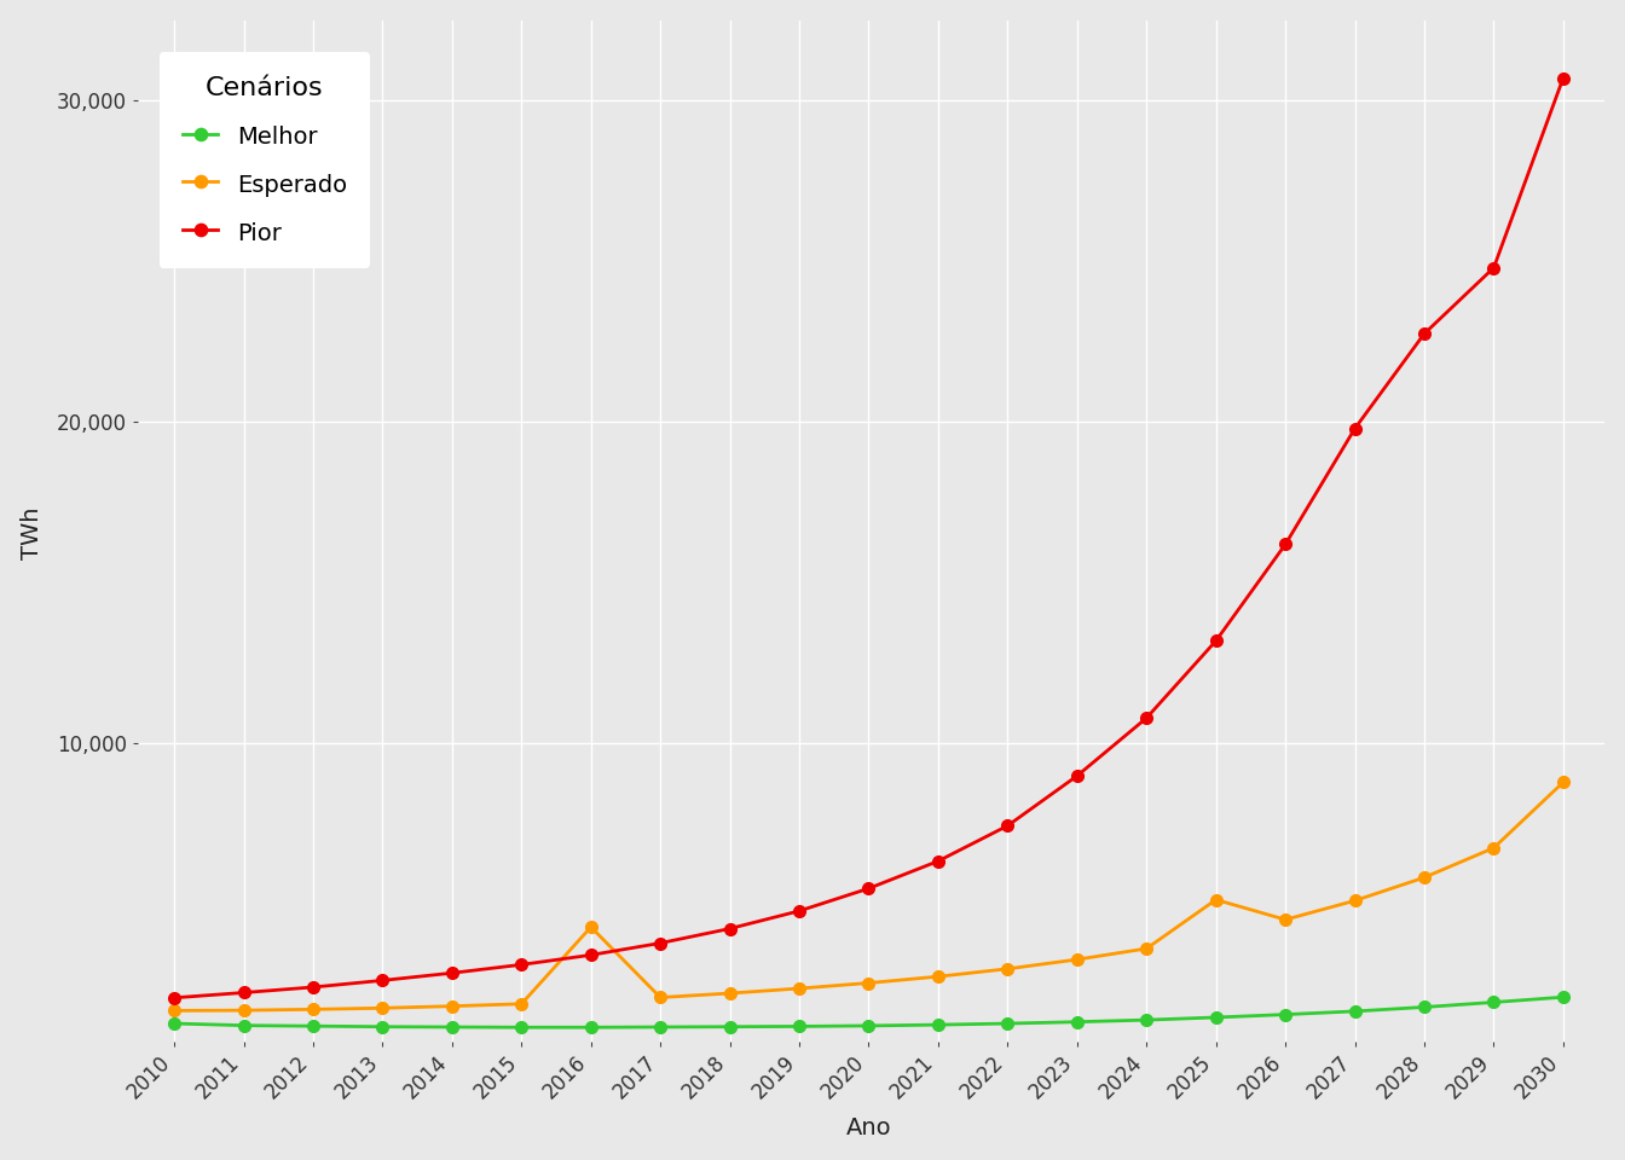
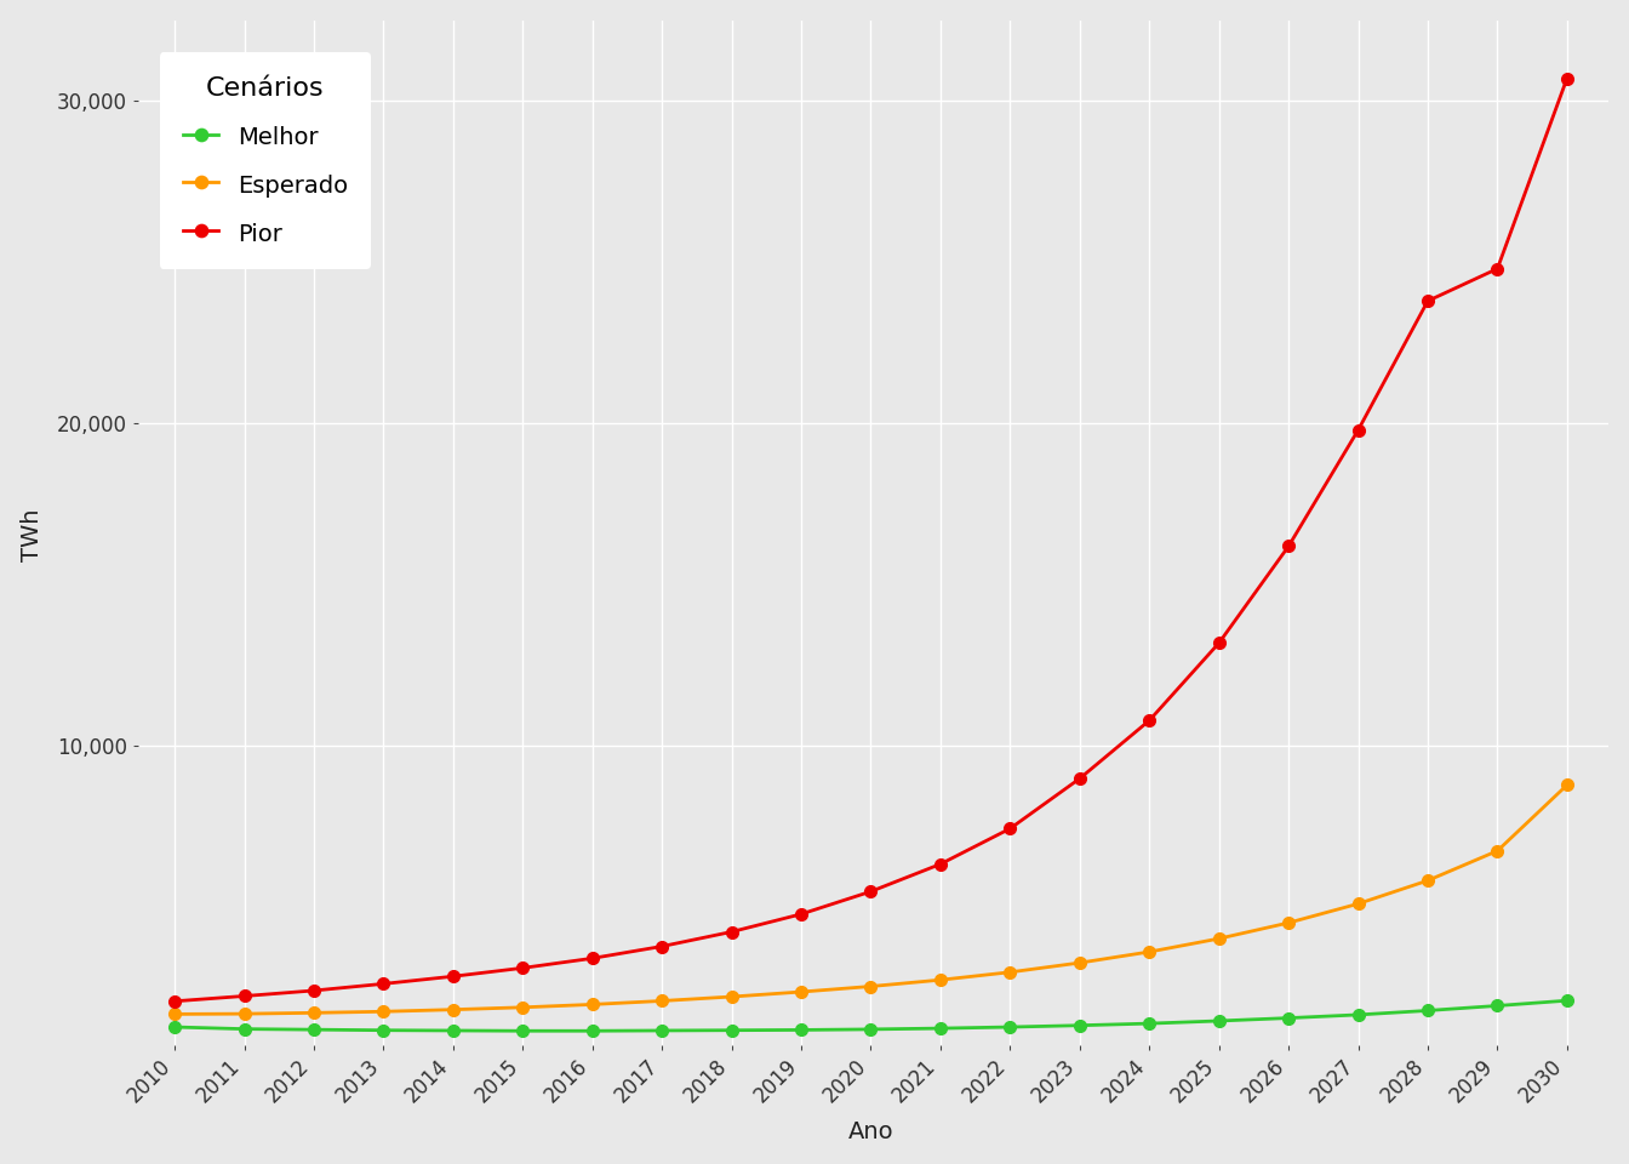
Esperado/2016: 4,300 -> 2,000
Esperado/2025: 5,150 -> 4,040
Pior/2028: 22,750 -> 23,800
